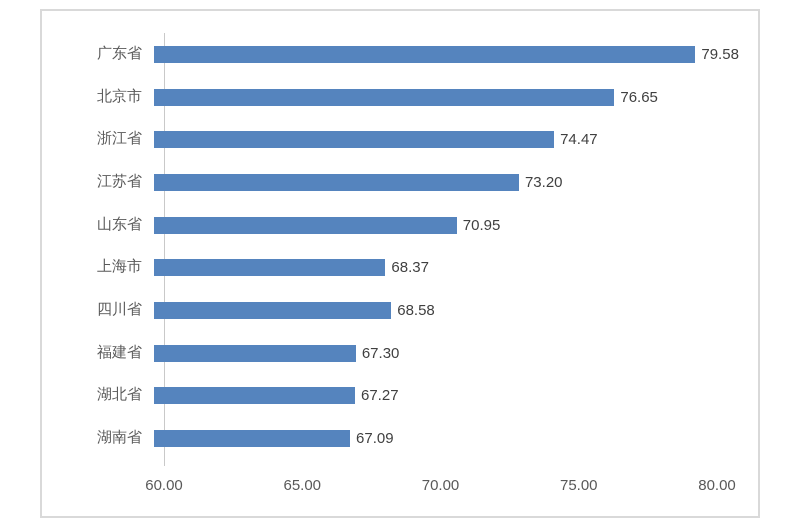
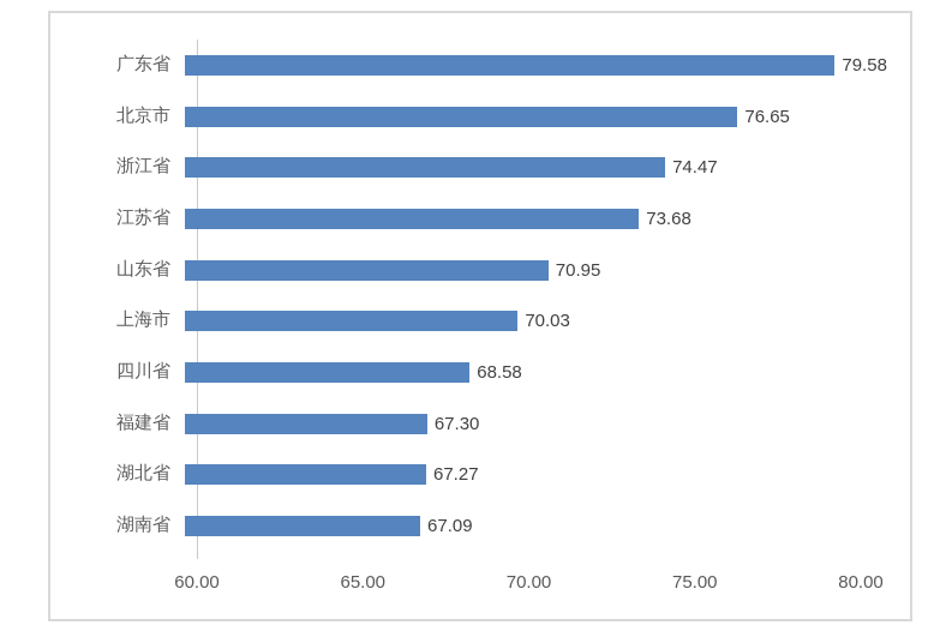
江苏省: 73.20 -> 73.68
上海市: 68.37 -> 70.03
